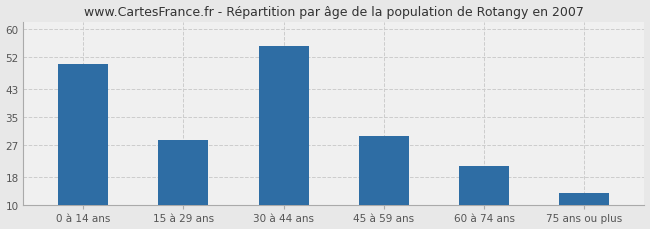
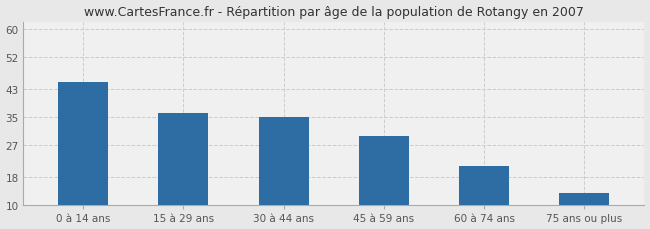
0 à 14 ans: 50.0 -> 45.0
15 à 29 ans: 28.5 -> 36.0
30 à 44 ans: 55.0 -> 35.0
